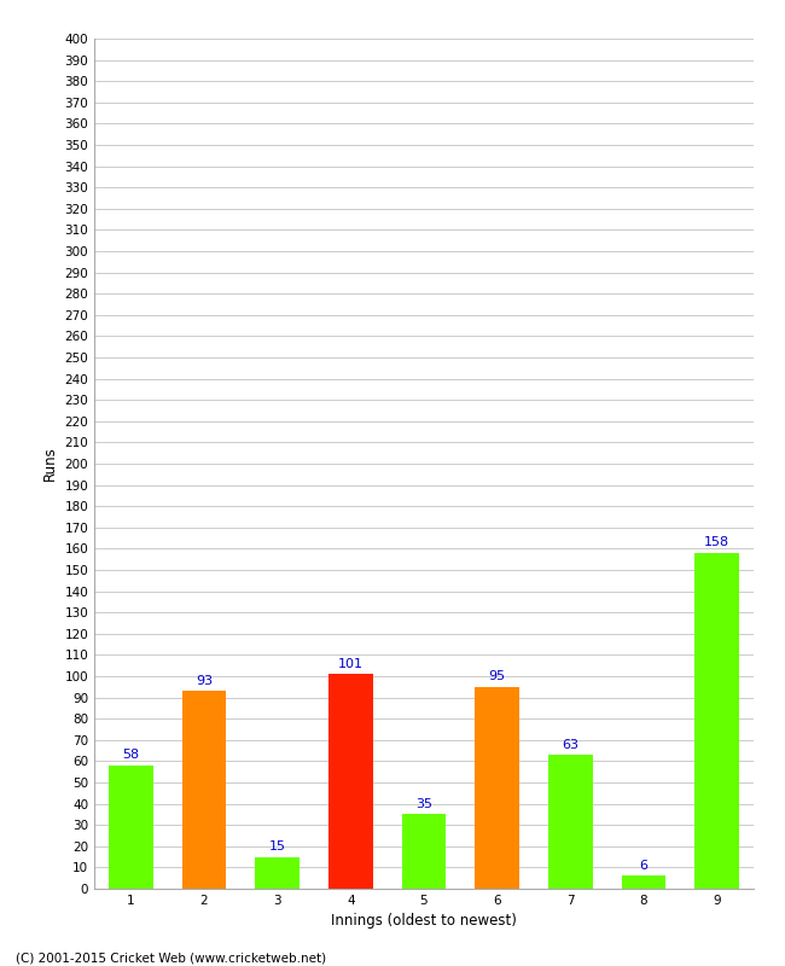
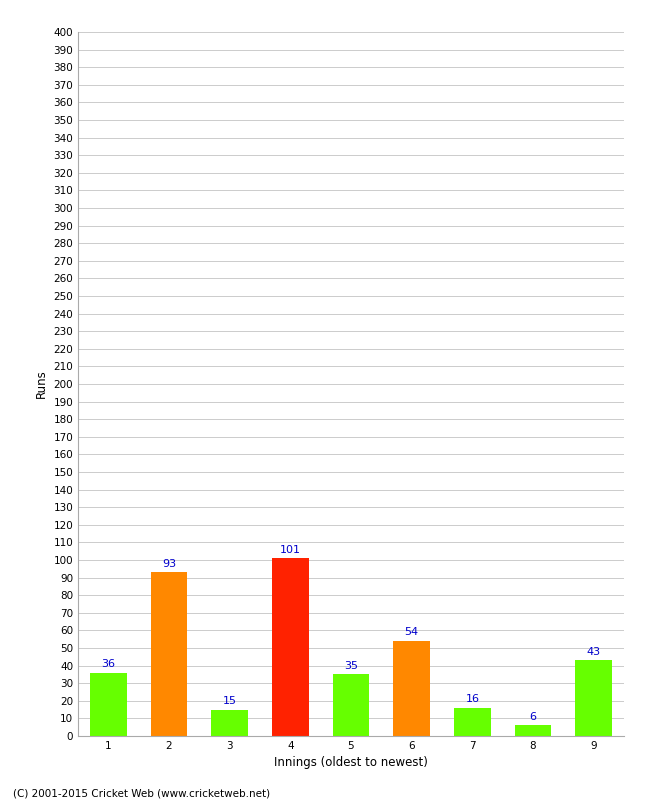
1: 58 -> 36
6: 95 -> 54
7: 63 -> 16
9: 158 -> 43
